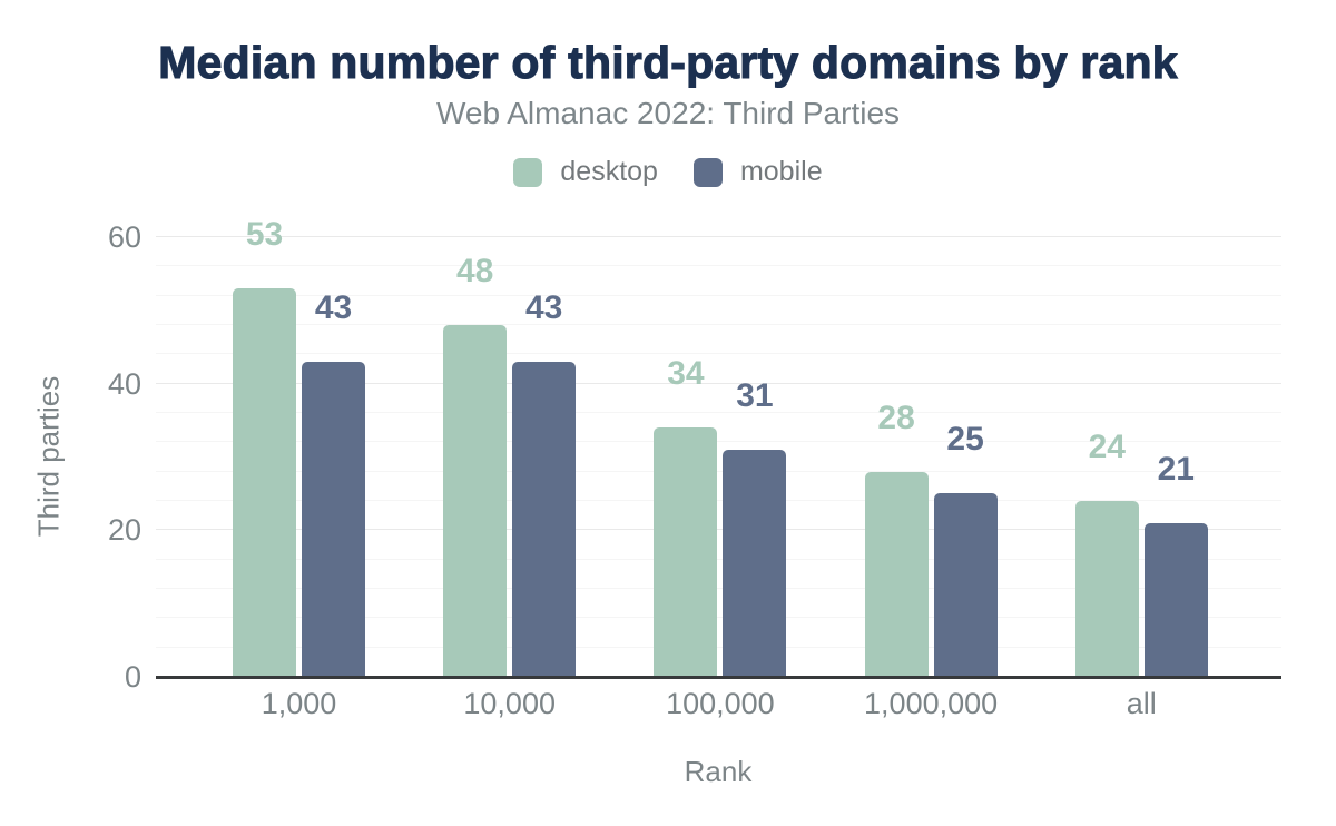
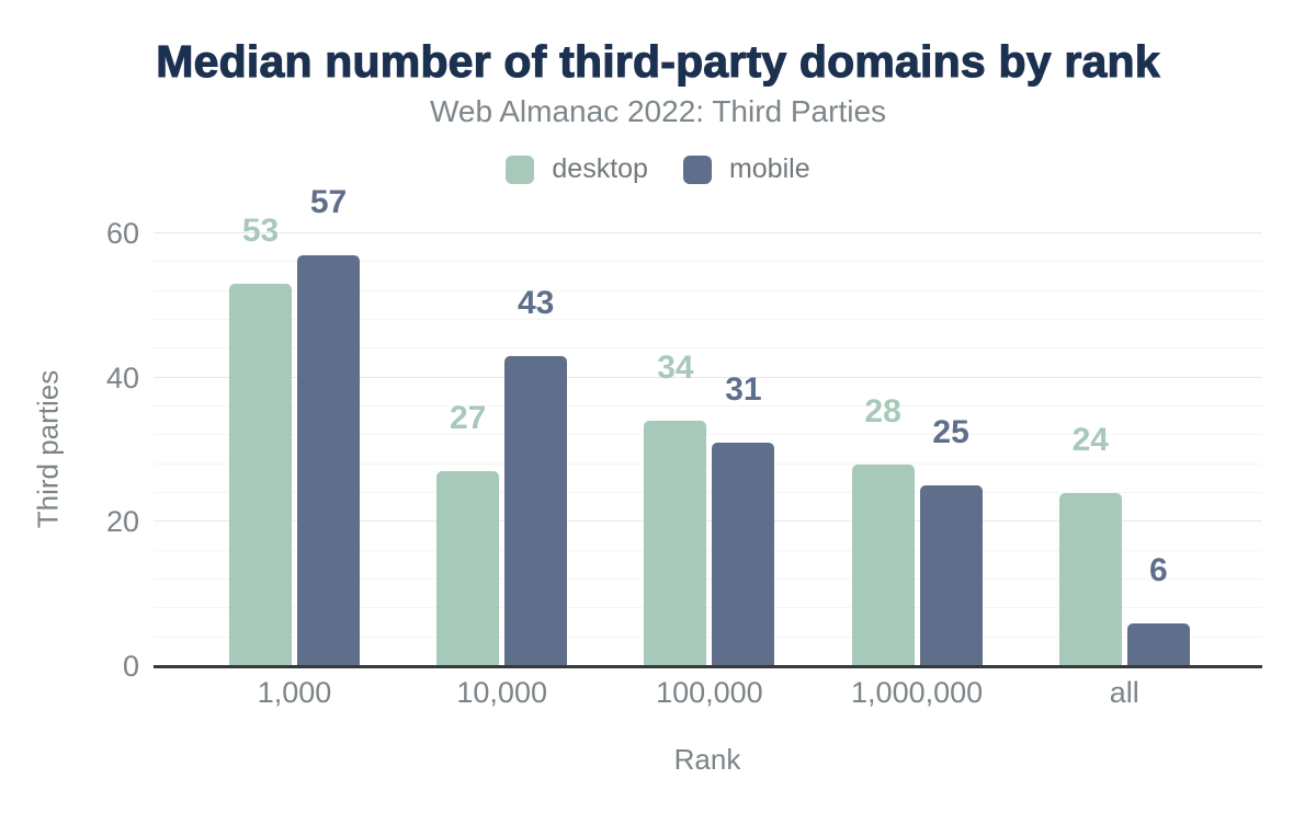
mobile/1,000: 43 -> 57
desktop/10,000: 48 -> 27
mobile/all: 21 -> 6
